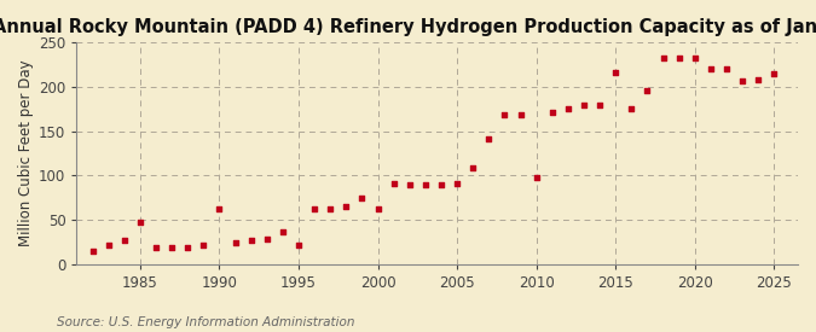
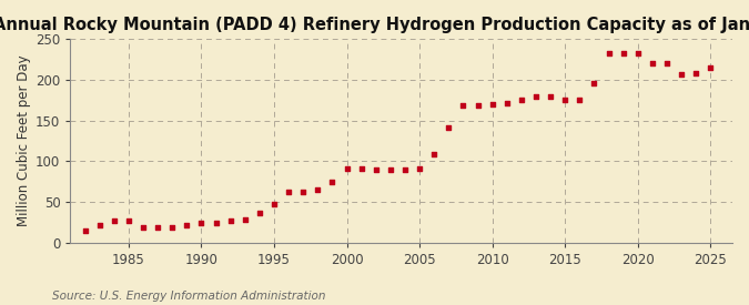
1985: 48 -> 27
1990: 62 -> 24
1995: 22 -> 48
2000: 62 -> 91
2010: 98 -> 170
2015: 216 -> 176
